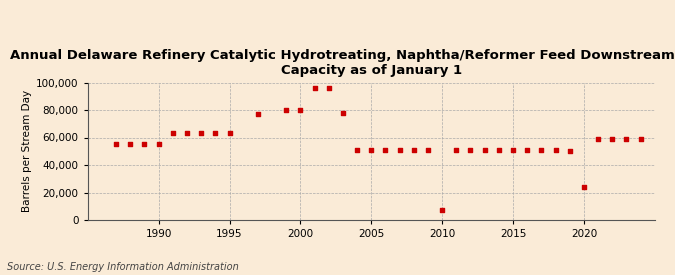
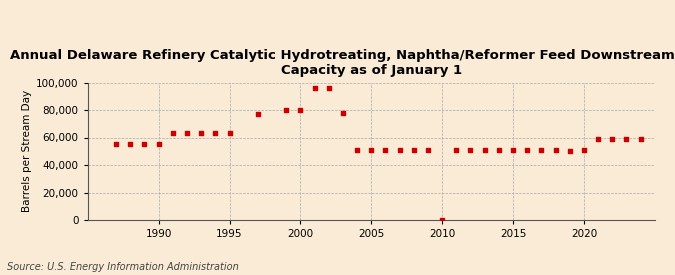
2010: 7,000 -> 0
2020: 24,000 -> 51,000
